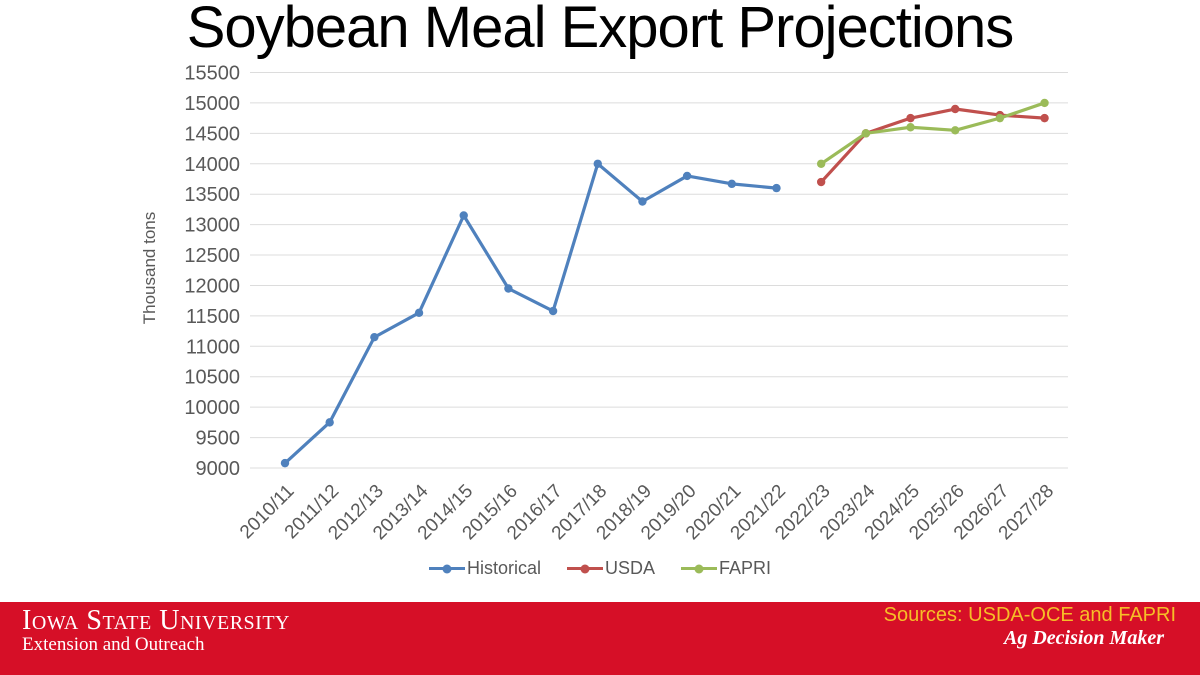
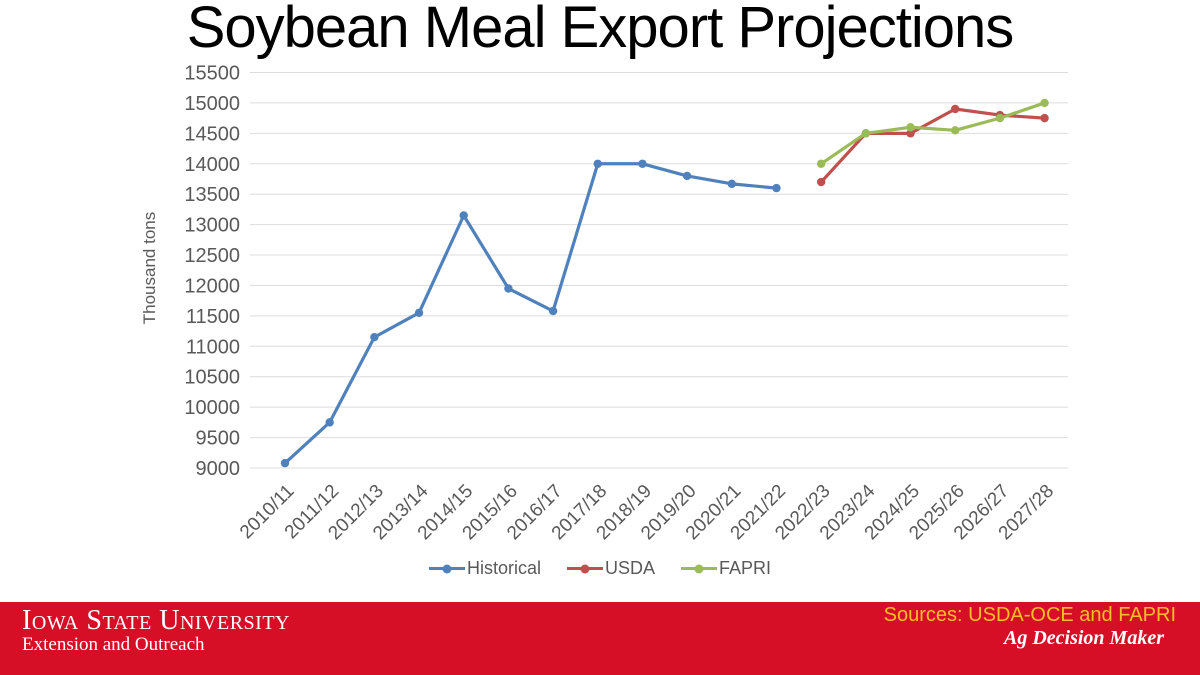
Historical/2018/19: 13400 -> 14000
USDA/2024/25: 14800 -> 14500
